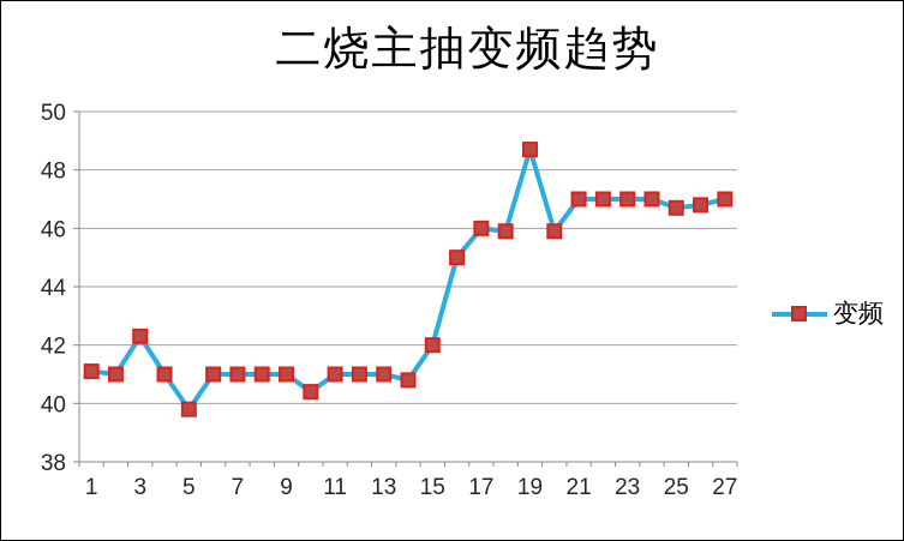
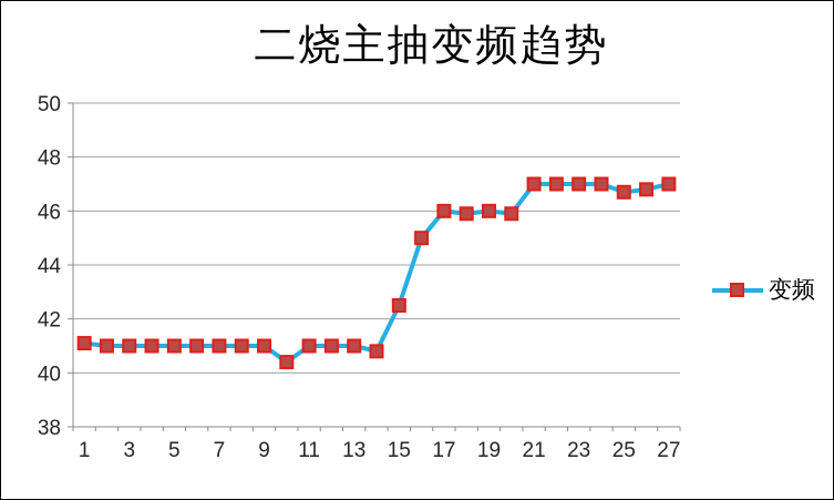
3: 42.3 -> 41.0
5: 39.8 -> 41.0
15: 42.0 -> 42.5
19: 48.7 -> 46.0
